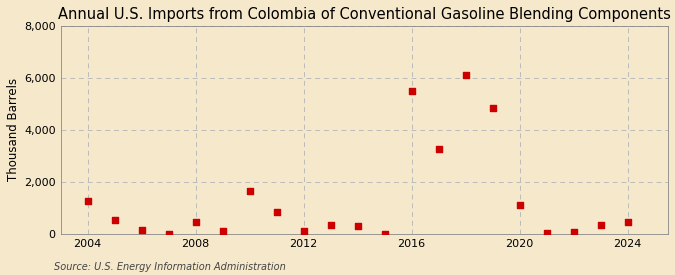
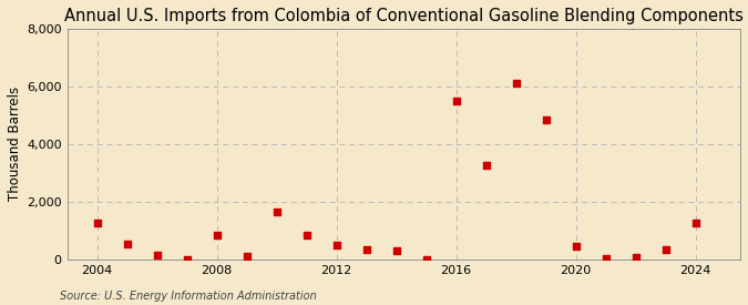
2008: 450 -> 850
2012: 100 -> 500
2020: 1,100 -> 450
2024: 450 -> 1,250
